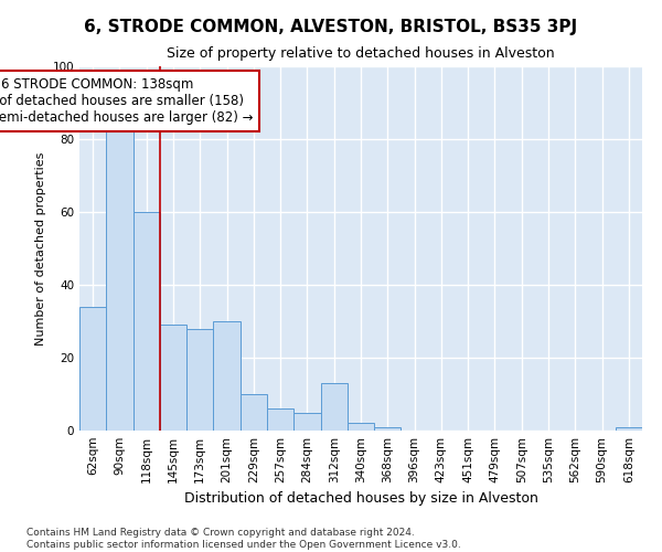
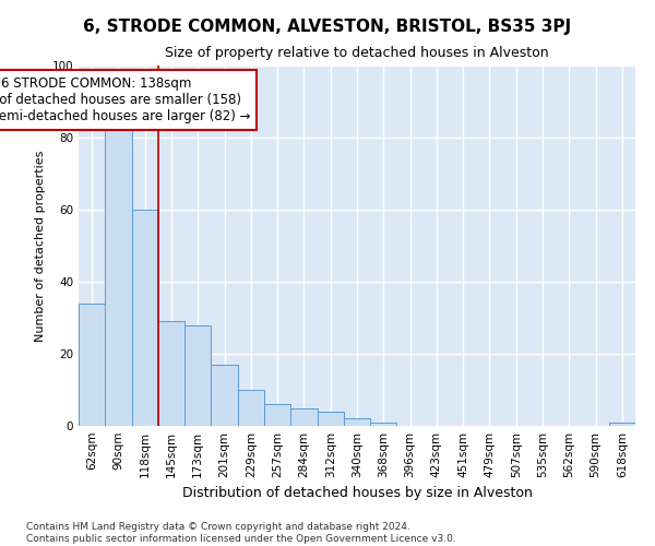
201sqm: 30 -> 17
312sqm: 13 -> 4
